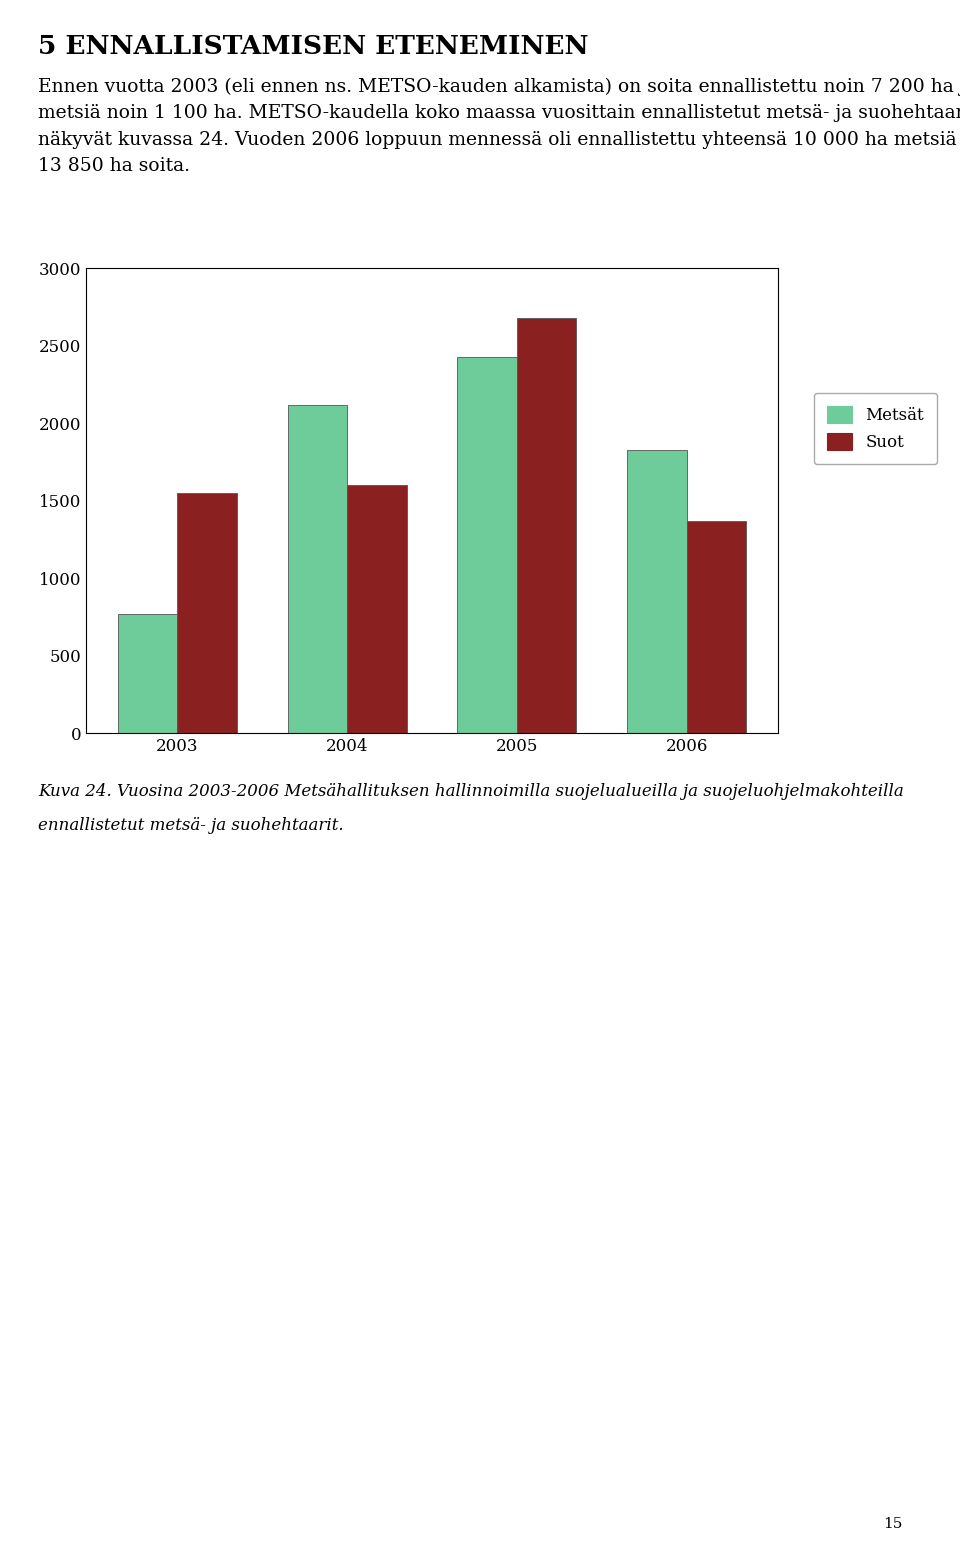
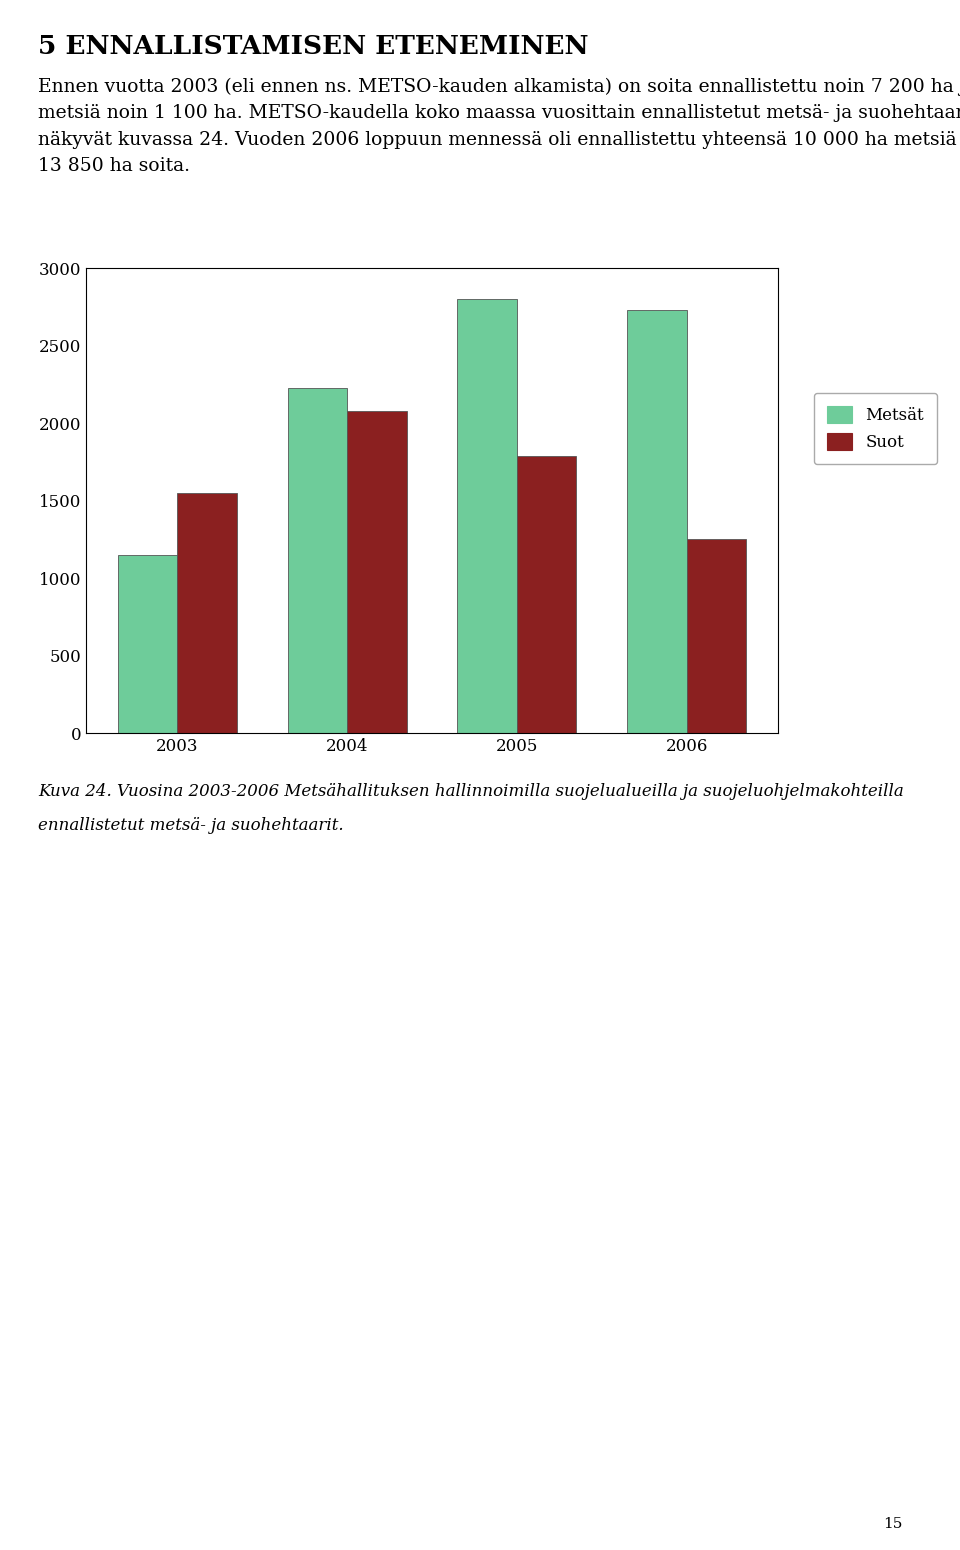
Metsät/2003: 770 -> 1150
Metsät/2004: 2120 -> 2230
Suot/2004: 1600 -> 2080
Metsät/2005: 2430 -> 2800
Suot/2005: 2680 -> 1790
Metsät/2006: 1830 -> 2730
Suot/2006: 1370 -> 1250
